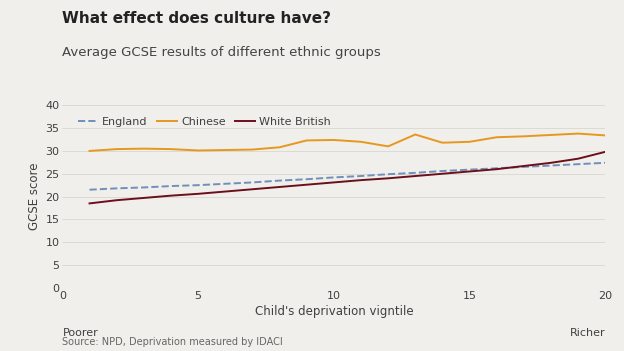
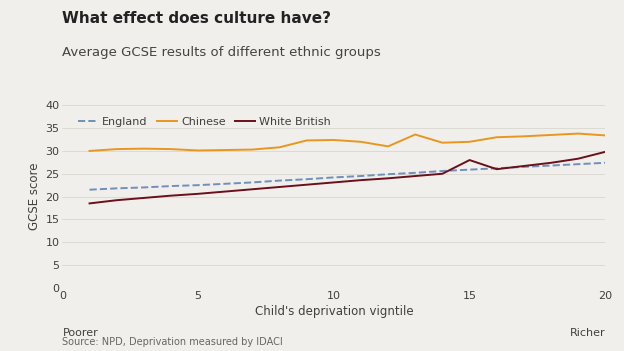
White British/15: 25.5 -> 28.0
